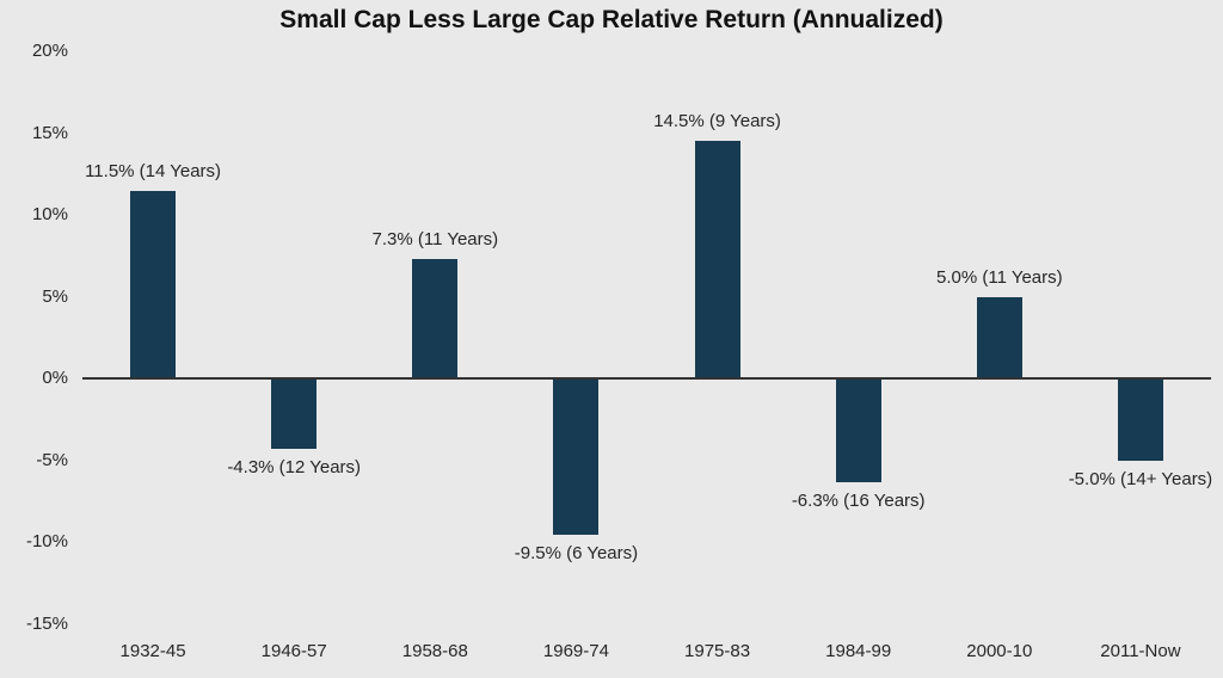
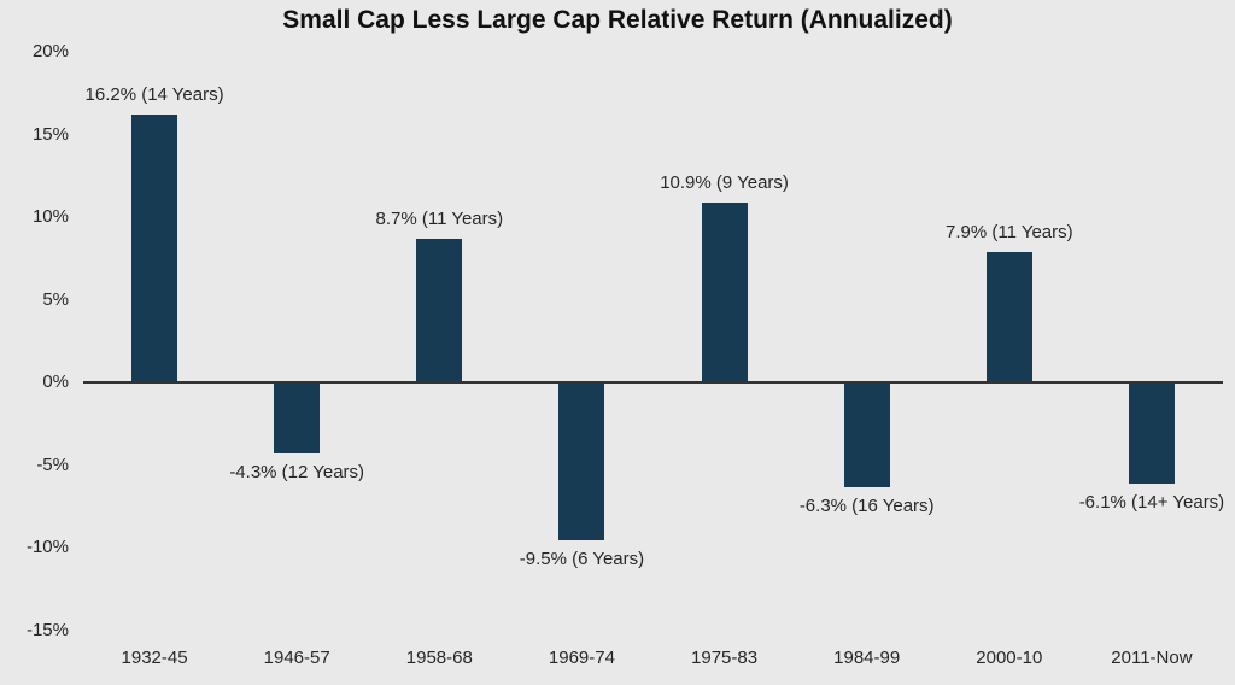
1932-45: 11.5% -> 16.2%
1958-68: 7.3% -> 8.7%
1975-83: 14.5% -> 10.9%
2000-10: 5.0% -> 7.9%
2011-Now: -5.0% -> -6.1%
